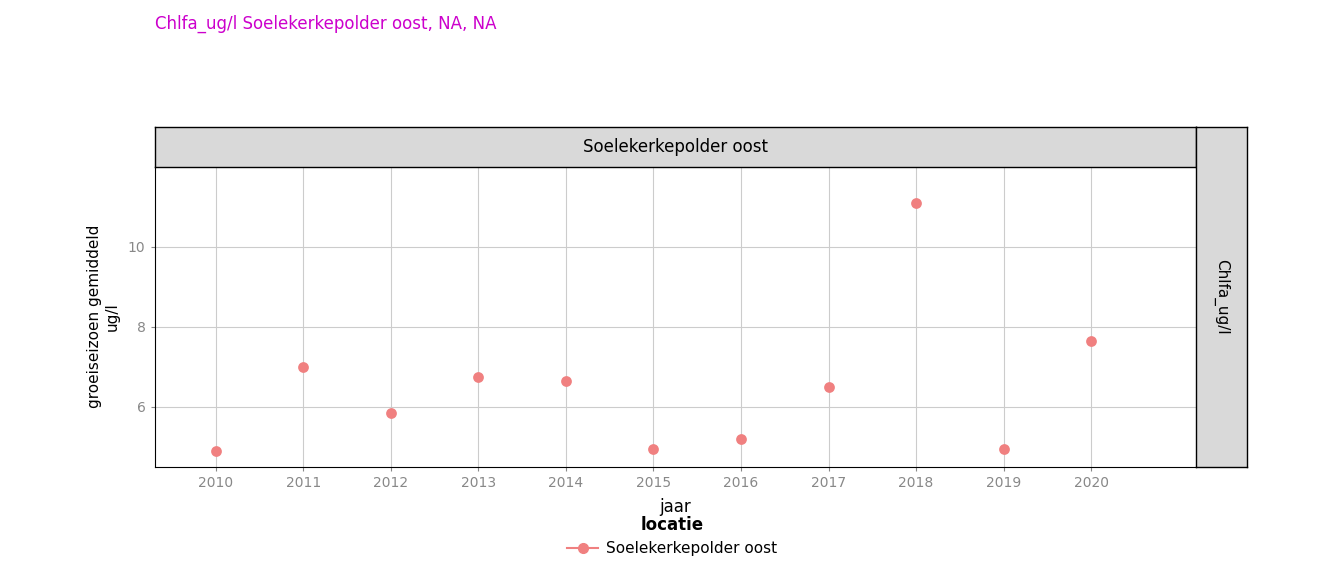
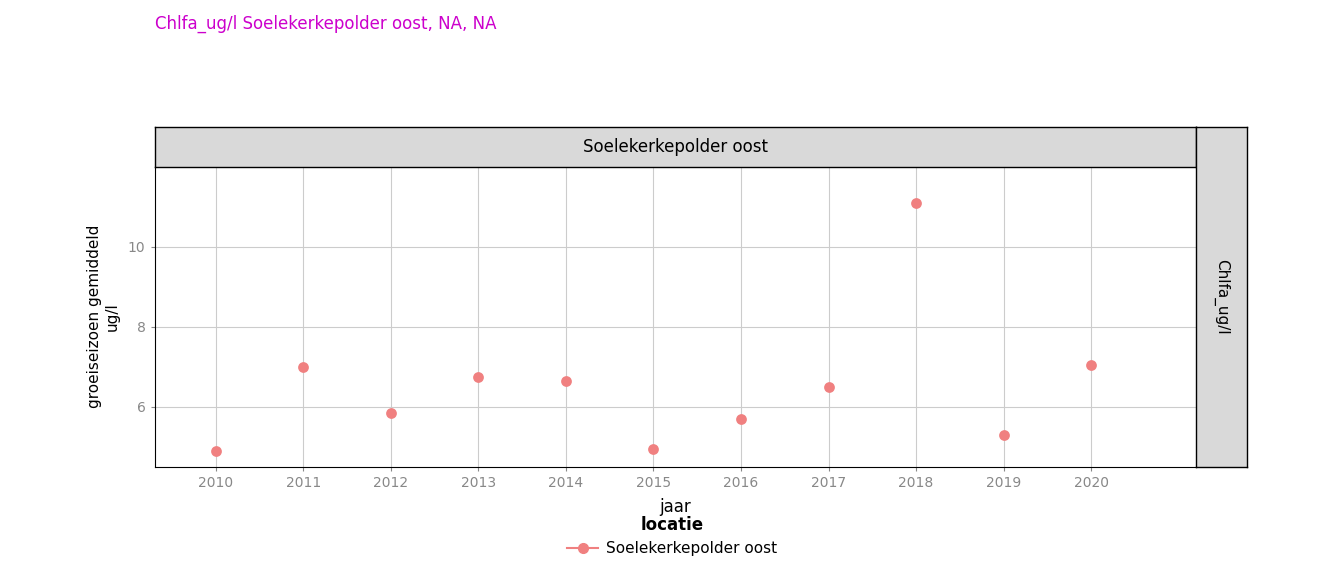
2016: 5.20 -> 5.70
2019: 4.95 -> 5.30
2020: 7.65 -> 7.05
